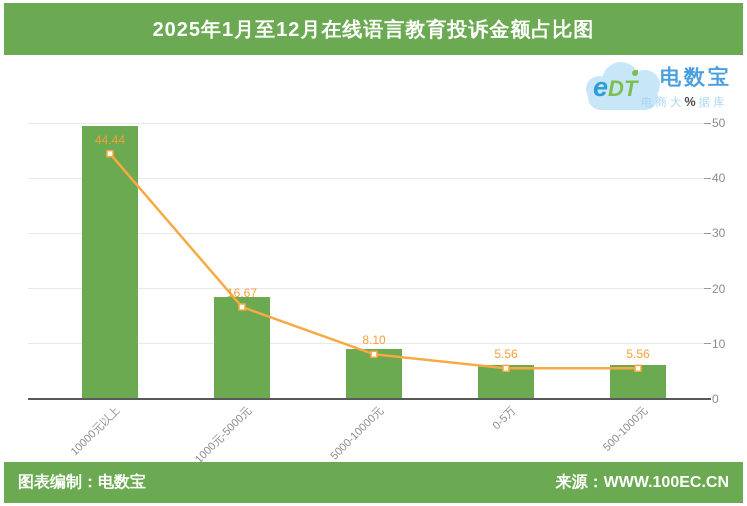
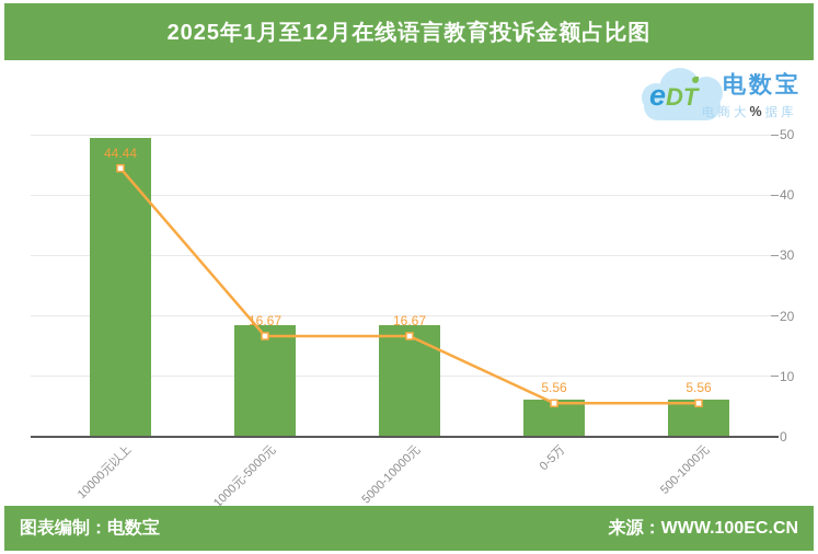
5000-10000元: 8.10 -> 16.67
